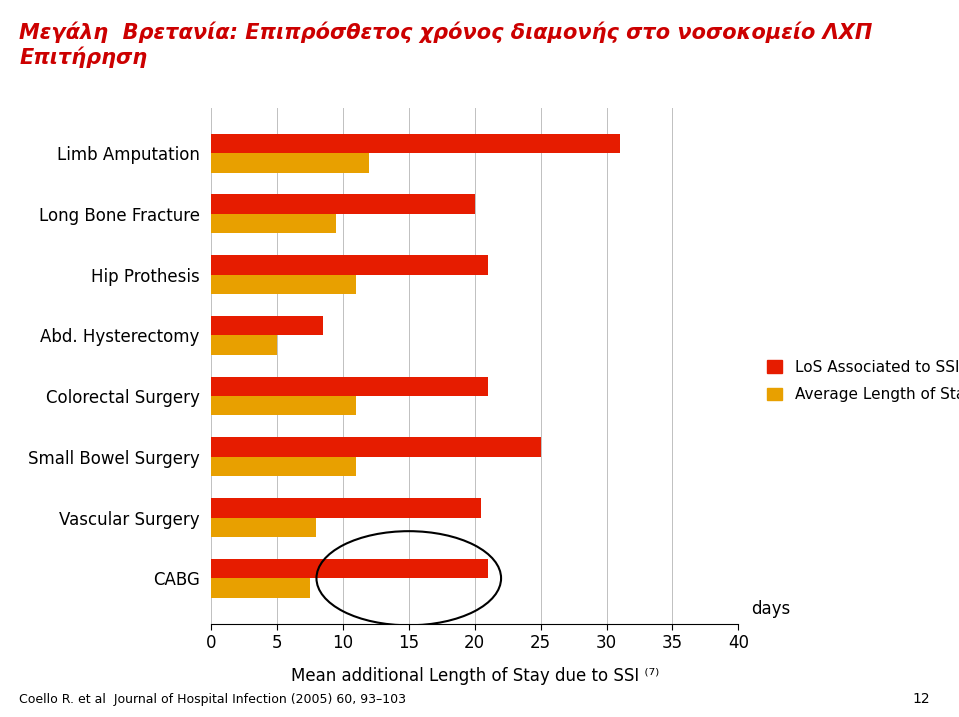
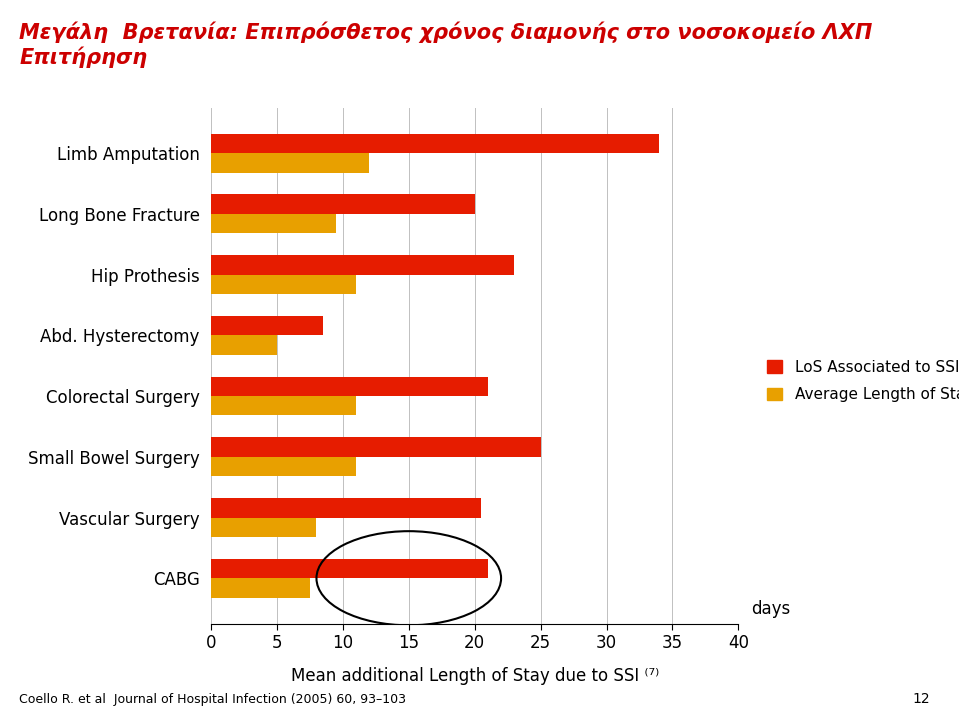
LoS Associated to SSI/Limb Amputation: 31.0 -> 34.0
LoS Associated to SSI/Hip Prothesis: 21.0 -> 23.0
